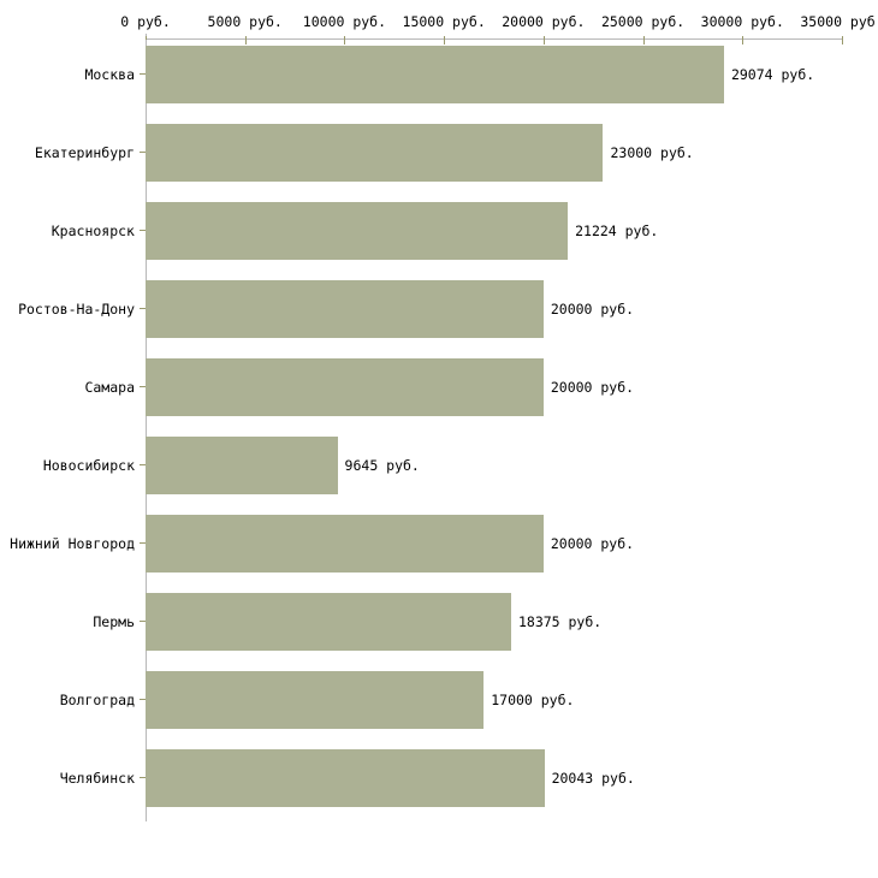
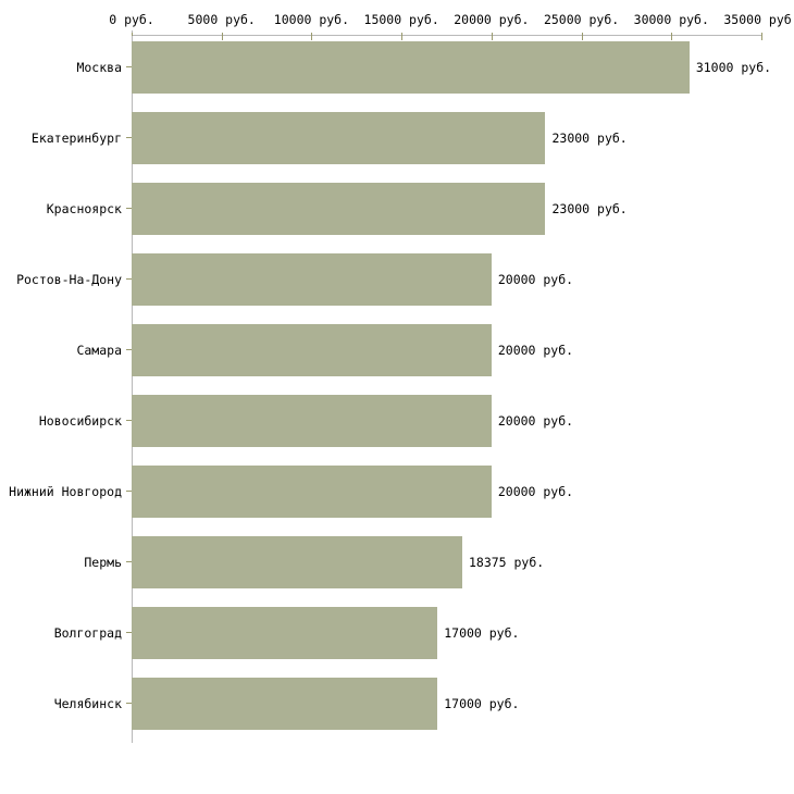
Москва: 29074 -> 31000
Красноярск: 21224 -> 23000
Новосибирск: 9645 -> 20000
Челябинск: 20043 -> 17000
